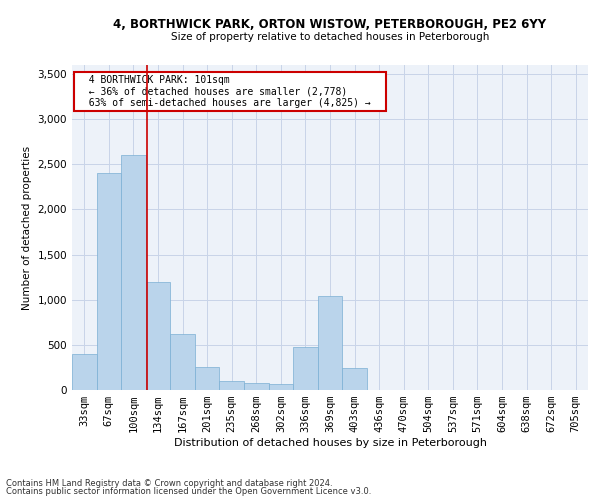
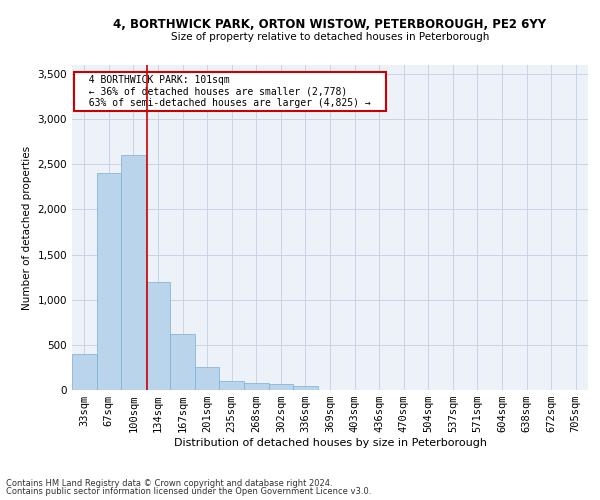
336sqm: 480 -> 40
369sqm: 1,040 -> 0
403sqm: 240 -> 0
